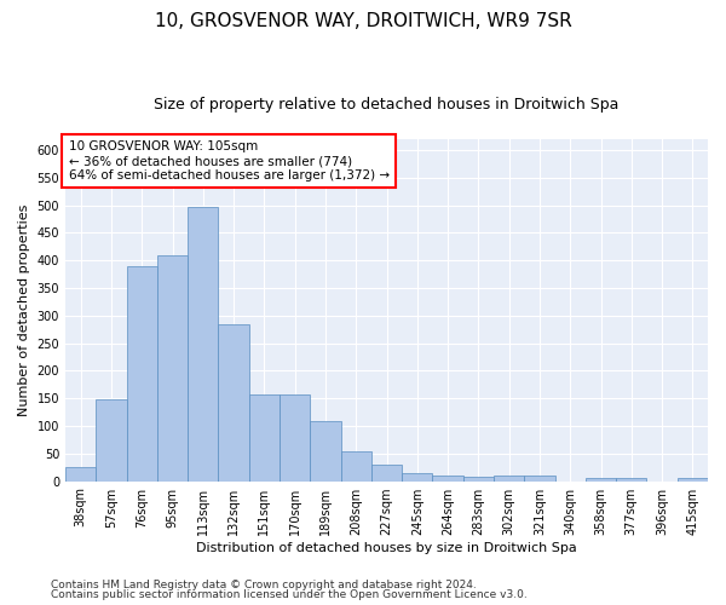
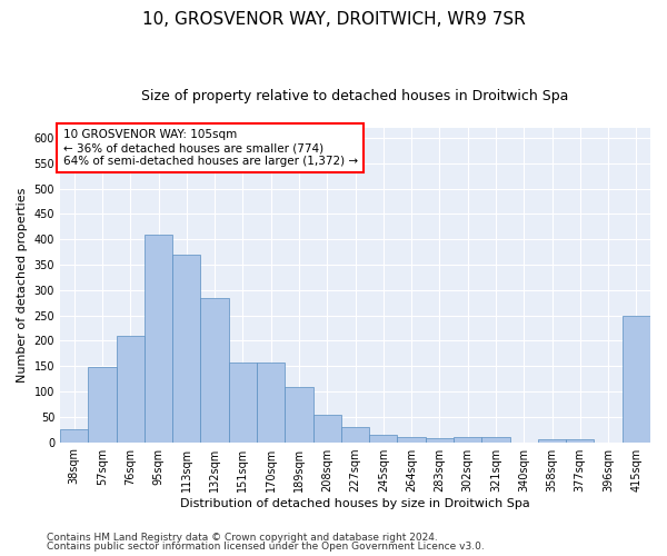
76sqm: 390 -> 210
113sqm: 497 -> 370
415sqm: 5 -> 250
